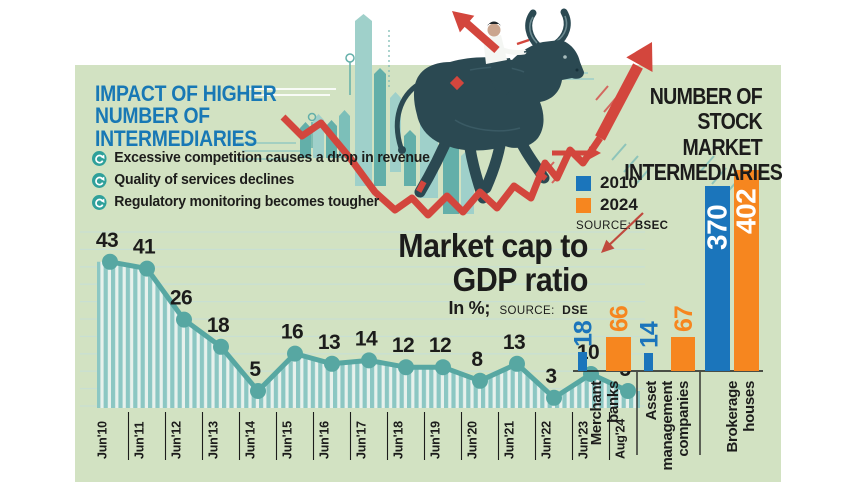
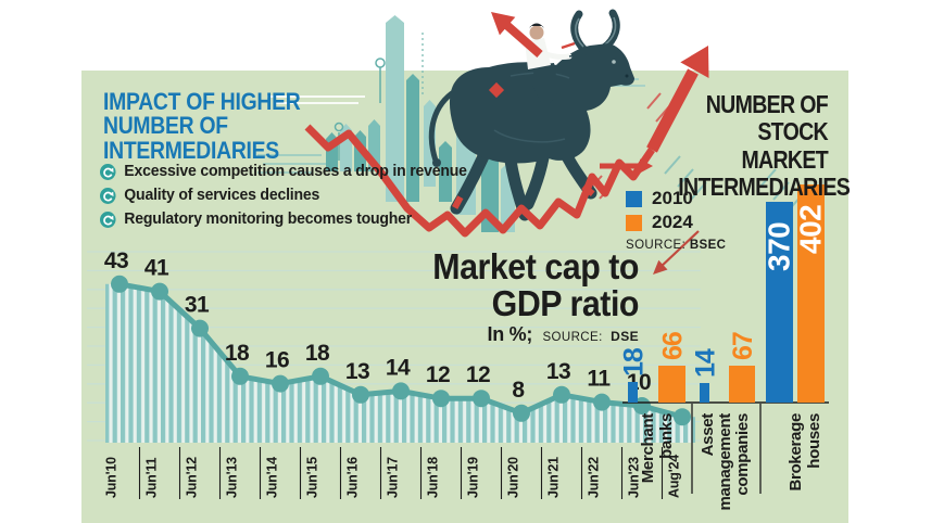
Market cap to GDP ratio/Jun'12: 26 -> 31
Market cap to GDP ratio/Jun'14: 5 -> 16
Market cap to GDP ratio/Jun'15: 16 -> 18
Market cap to GDP ratio/Jun'22: 3 -> 11
Market cap to GDP ratio/Aug'24: 5 -> 7
